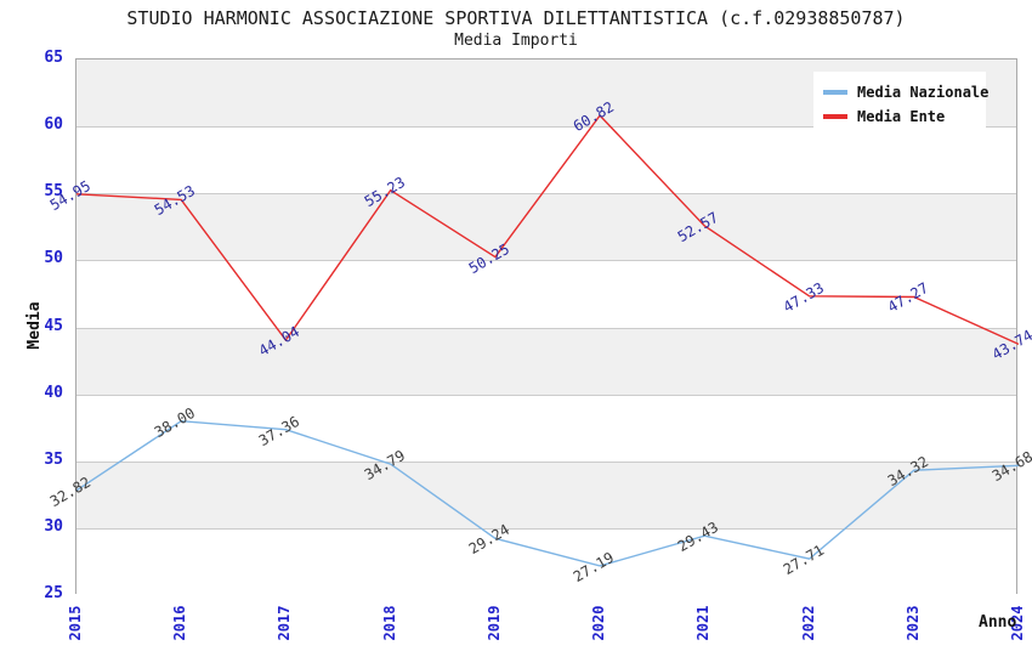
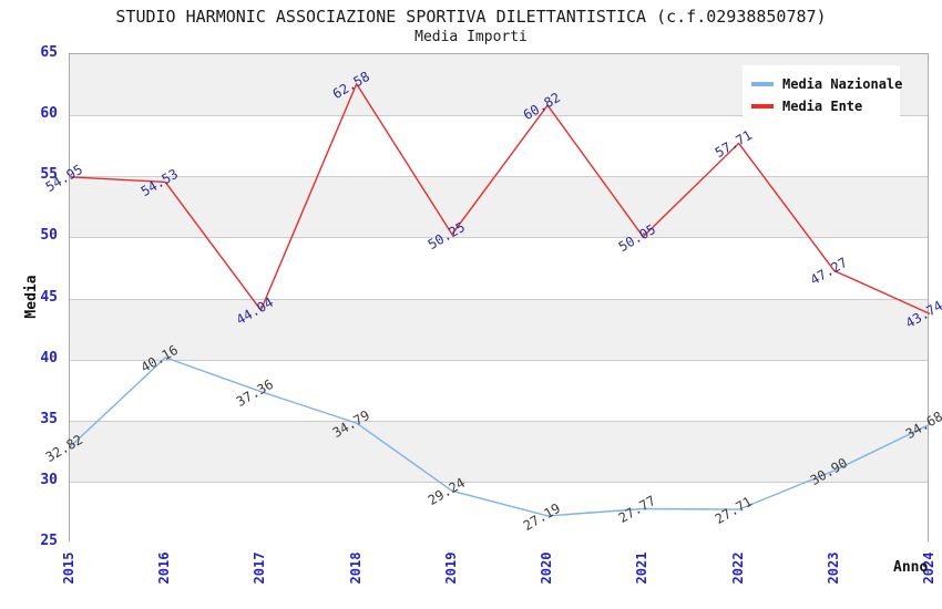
Media Nazionale/2016: 38.00 -> 40.16
Media Ente/2018: 55.23 -> 62.58
Media Nazionale/2021: 29.43 -> 27.77
Media Ente/2021: 52.57 -> 50.05
Media Ente/2022: 47.33 -> 57.71
Media Nazionale/2023: 34.32 -> 30.90
